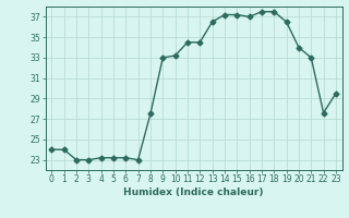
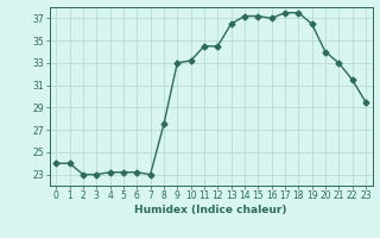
22: 27.6 -> 31.5
